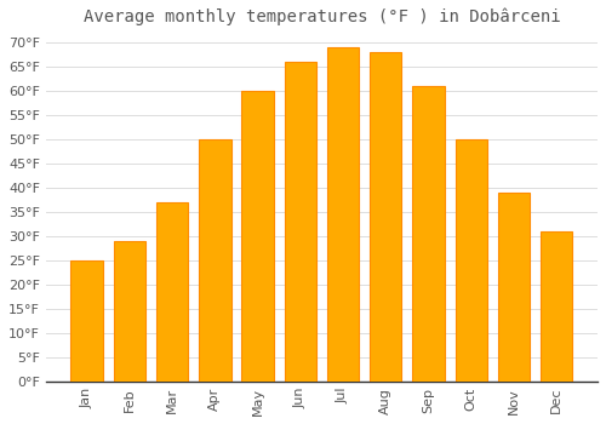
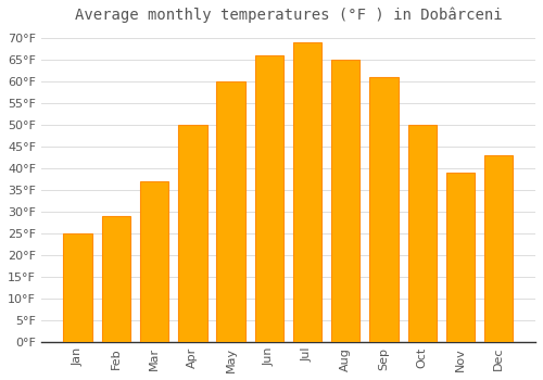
Aug: 68°F -> 65°F
Dec: 31°F -> 43°F
